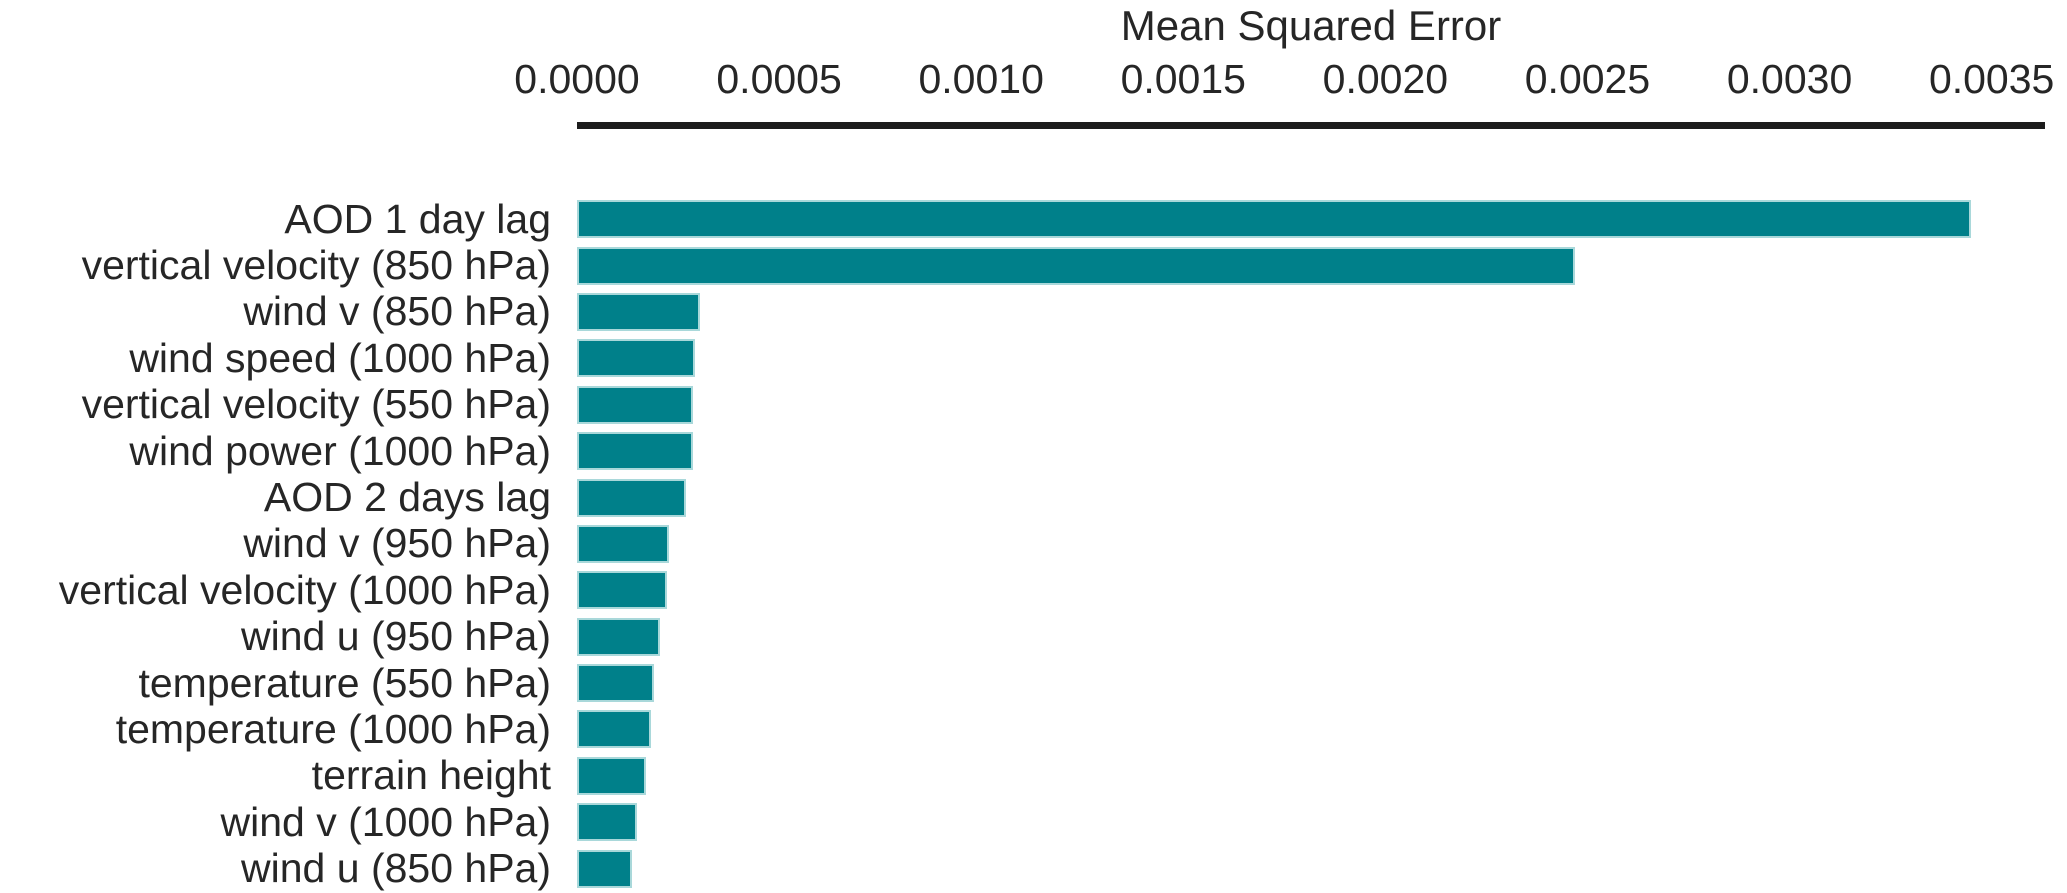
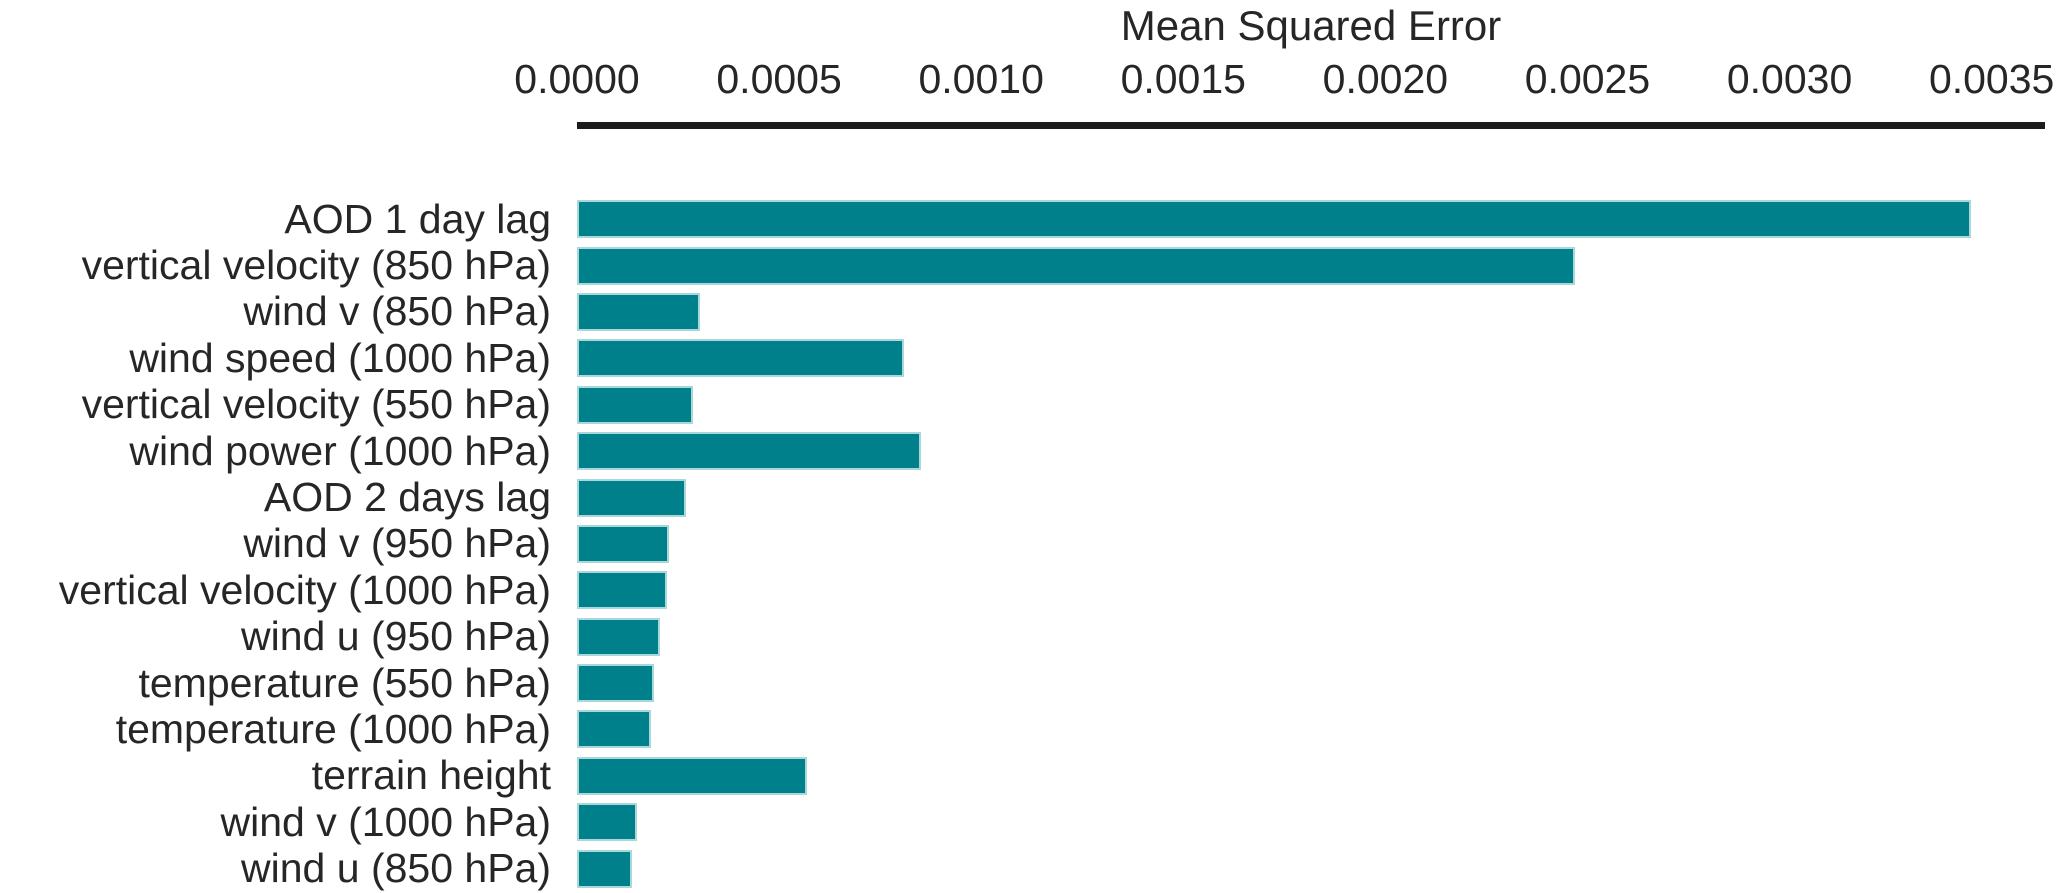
wind speed (1000 hPa): 0.00029 -> 0.00081
wind power (1000 hPa): 0.00029 -> 0.00085
terrain height: 0.00017 -> 0.00057
